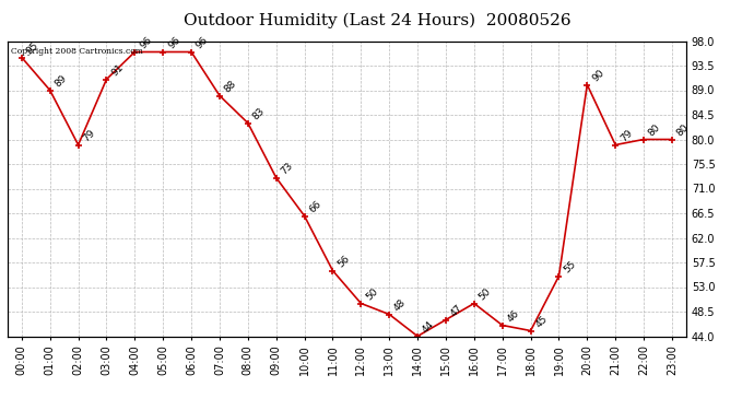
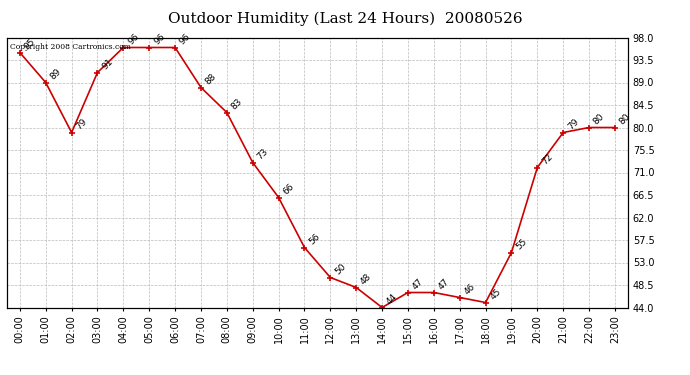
16:00: 50 -> 47
20:00: 90 -> 72
